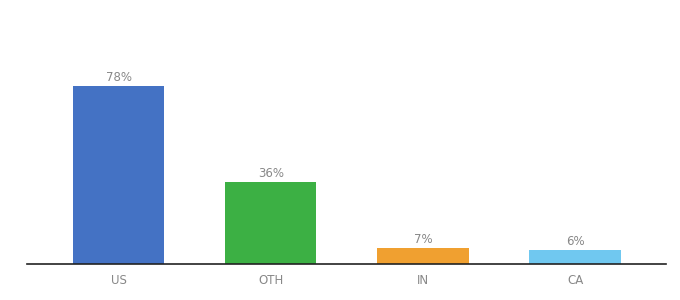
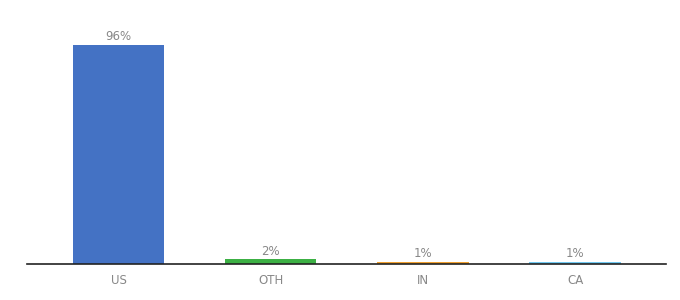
US: 78% -> 96%
OTH: 36% -> 2%
IN: 7% -> 1%
CA: 6% -> 1%
